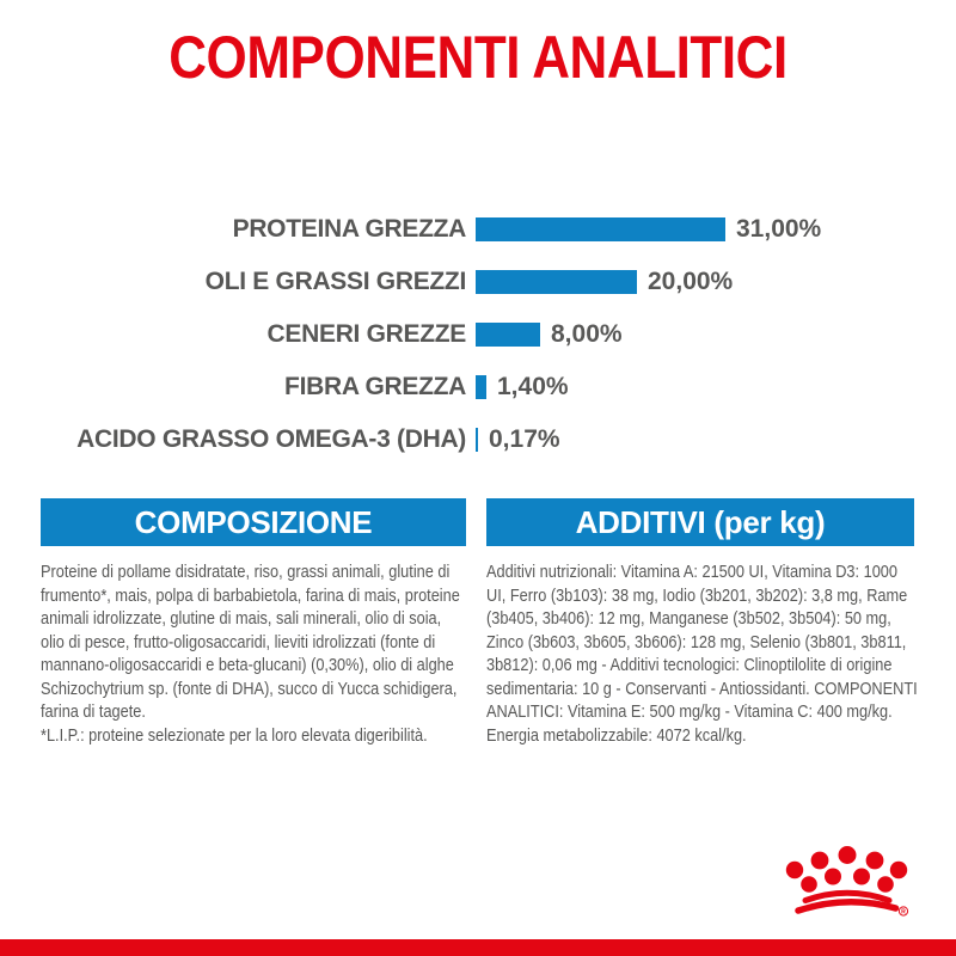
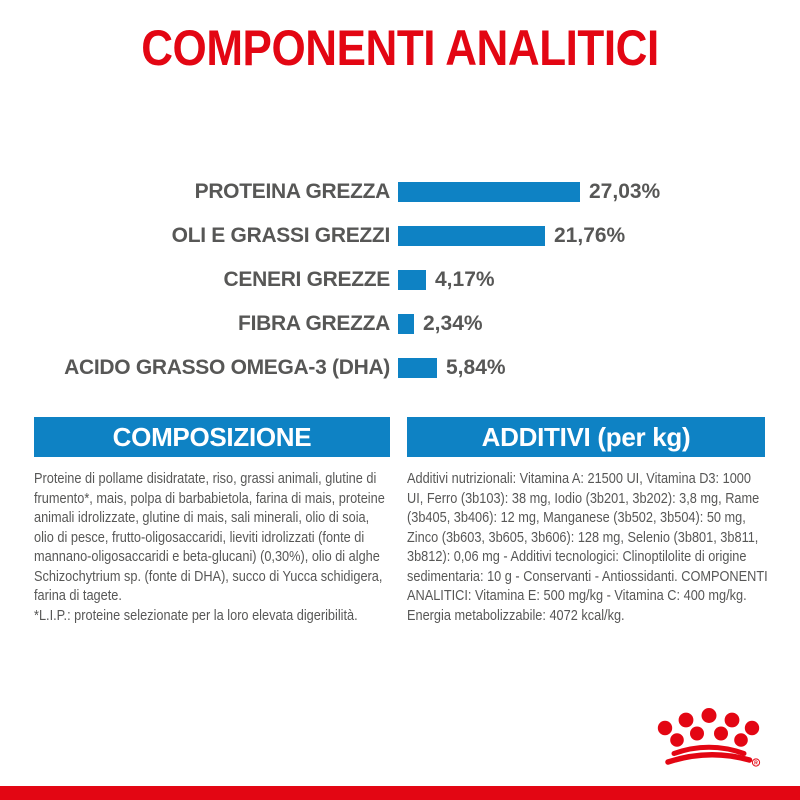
PROTEINA GREZZA: 31,00% -> 27,03%
OLI E GRASSI GREZZI: 20,00% -> 21,76%
CENERI GREZZE: 8,00% -> 4,17%
FIBRA GREZZA: 1,40% -> 2,34%
ACIDO GRASSO OMEGA-3 (DHA): 0,17% -> 5,84%
